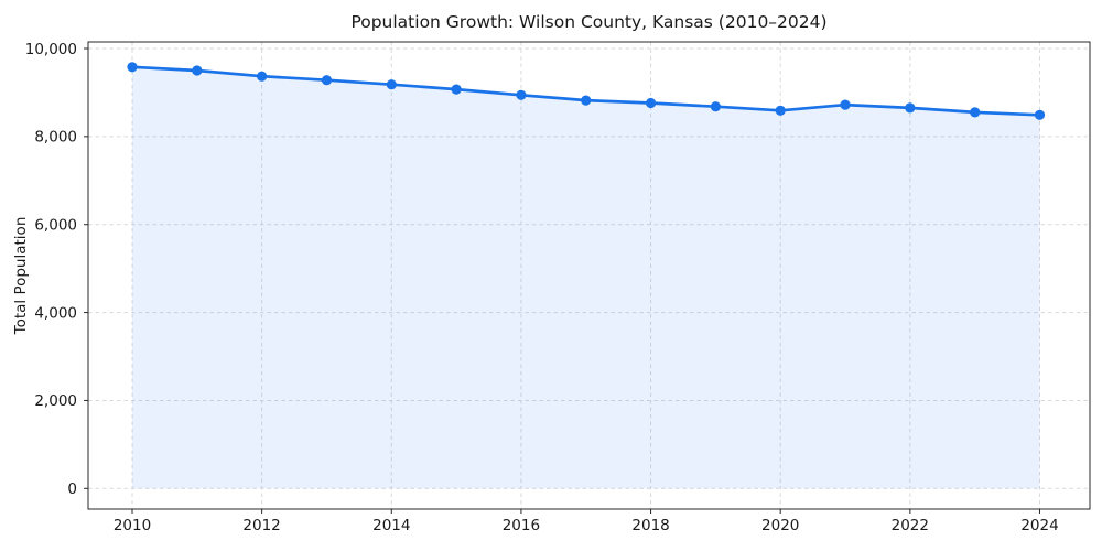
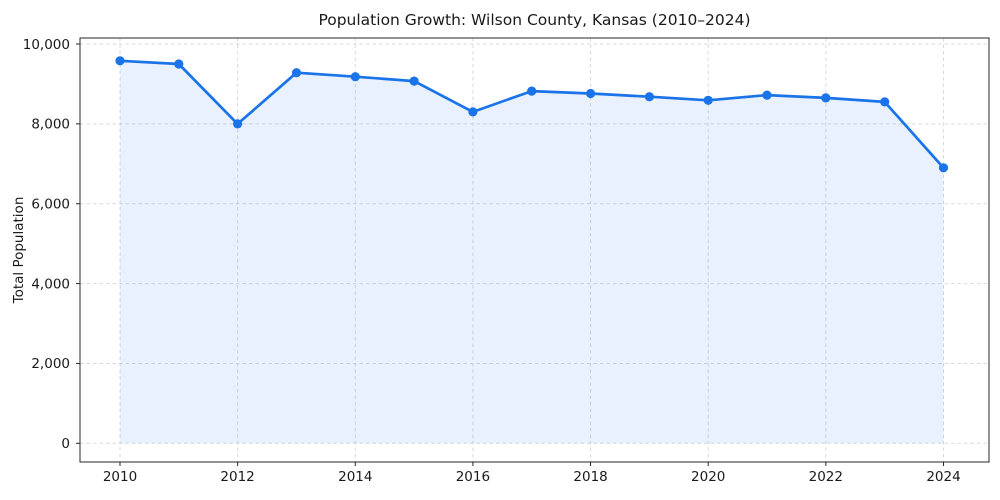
2012: 9400 -> 8000
2016: 8900 -> 8300
2024: 8500 -> 6900
